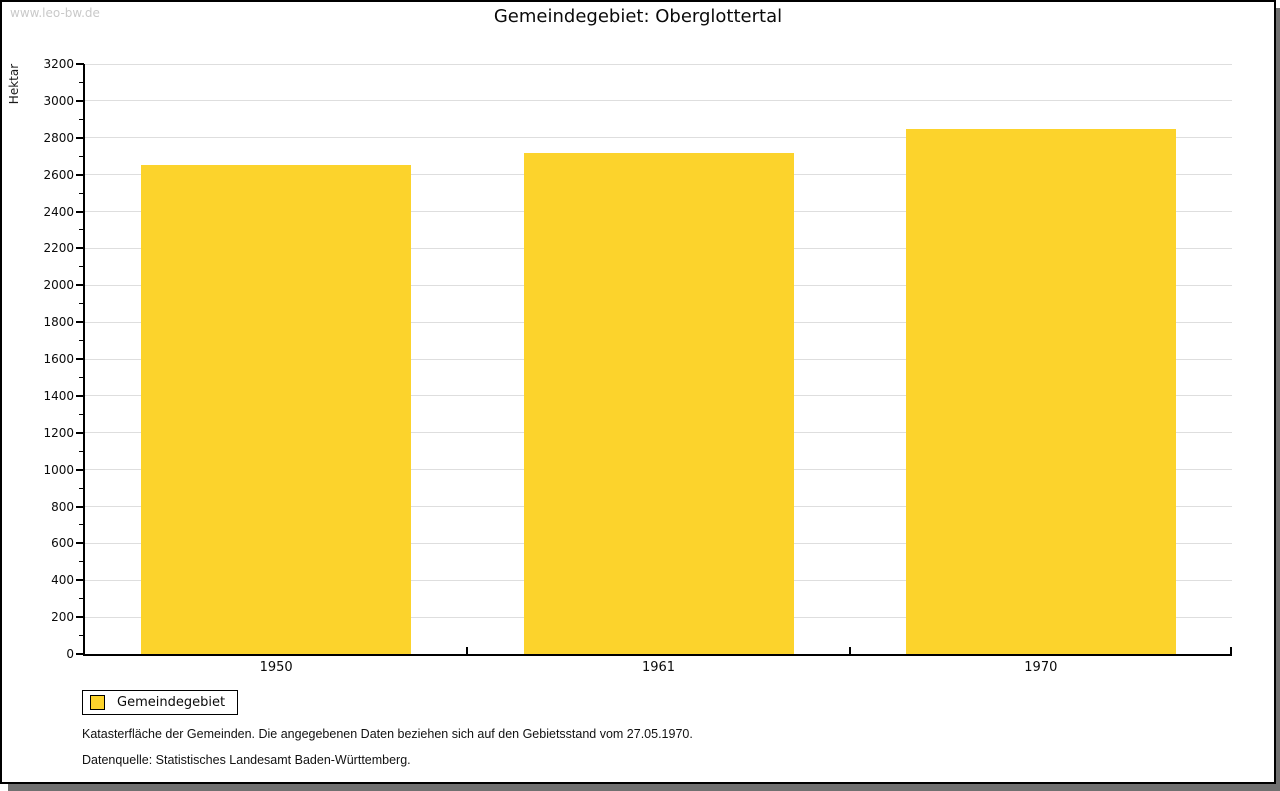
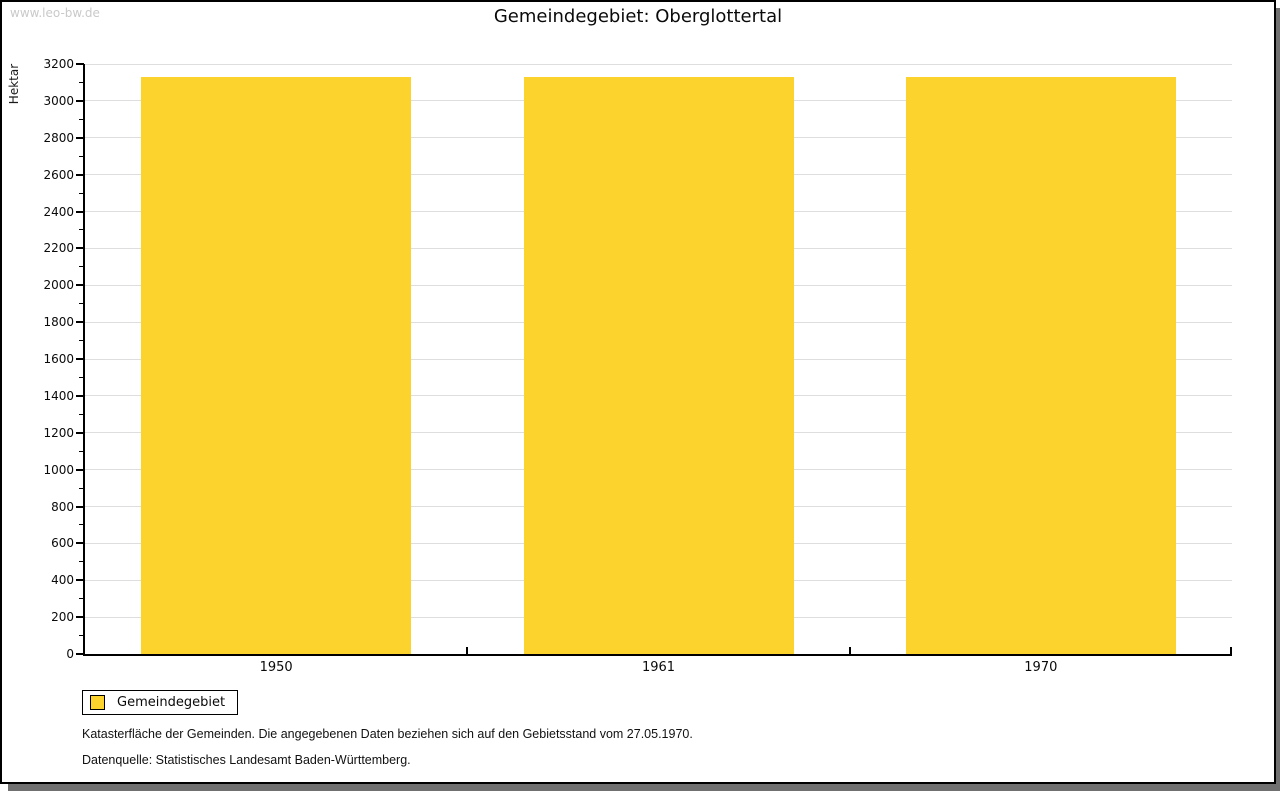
1950: 2650 -> 3130
1961: 2720 -> 3130
1970: 2850 -> 3130
